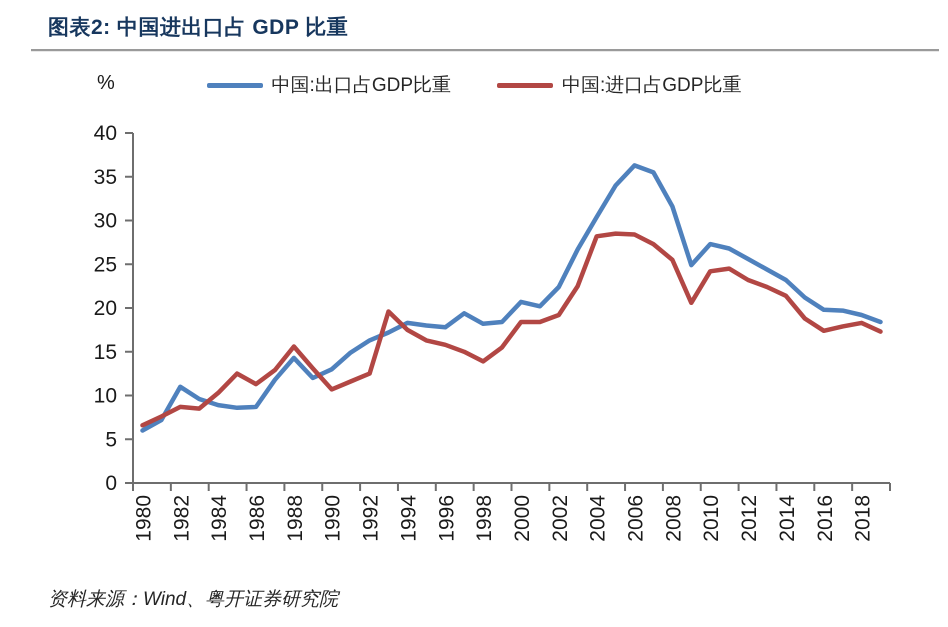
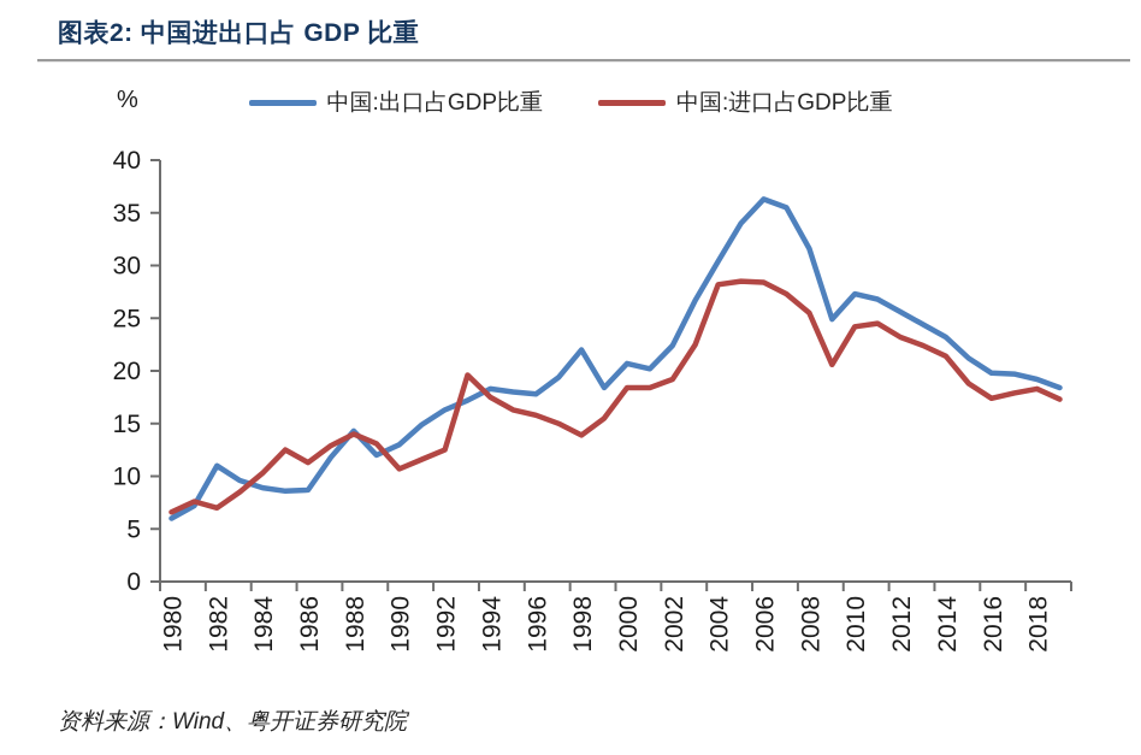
中国:进口占GDP比重/1982: 9 -> 7
中国:进口占GDP比重/1988: 16 -> 14
中国:出口占GDP比重/1998: 18 -> 22
